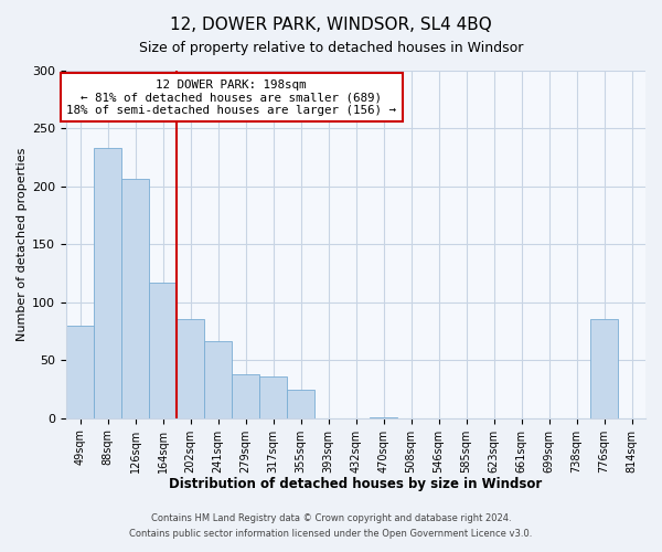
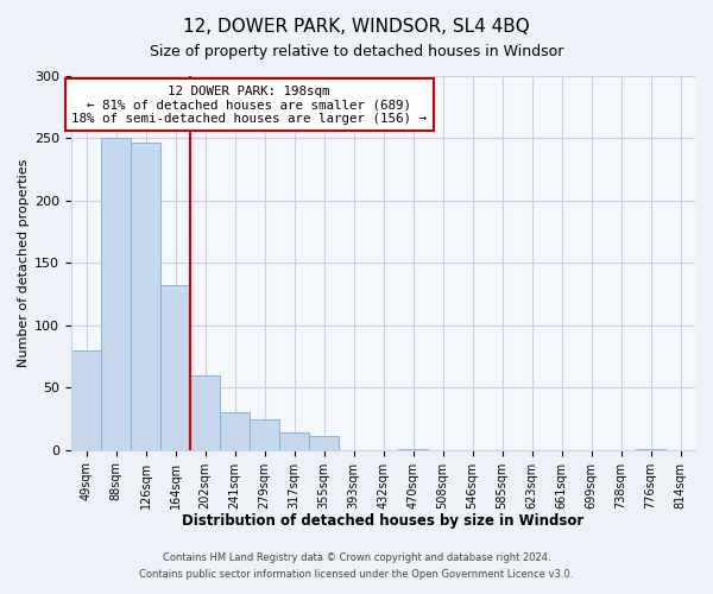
88sqm: 233 -> 250
126sqm: 207 -> 247
164sqm: 117 -> 132
202sqm: 86 -> 60
241sqm: 66 -> 30
279sqm: 38 -> 25
317sqm: 36 -> 14
355sqm: 25 -> 11
776sqm: 86 -> 1
